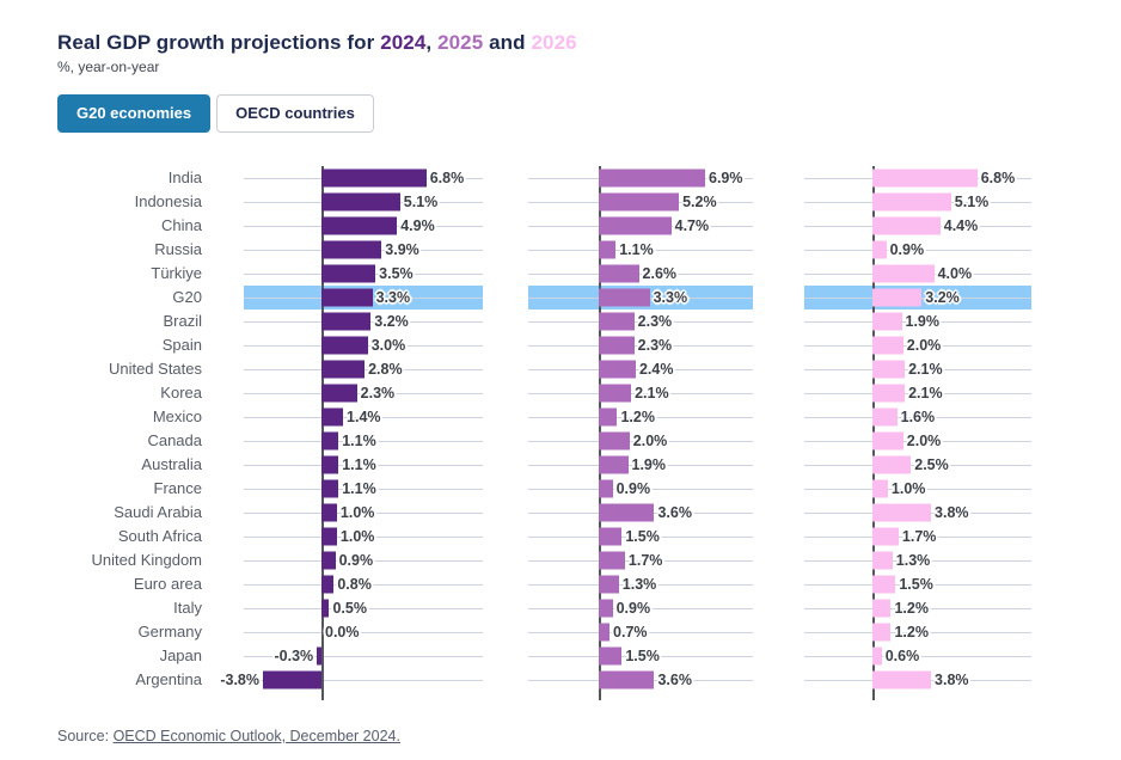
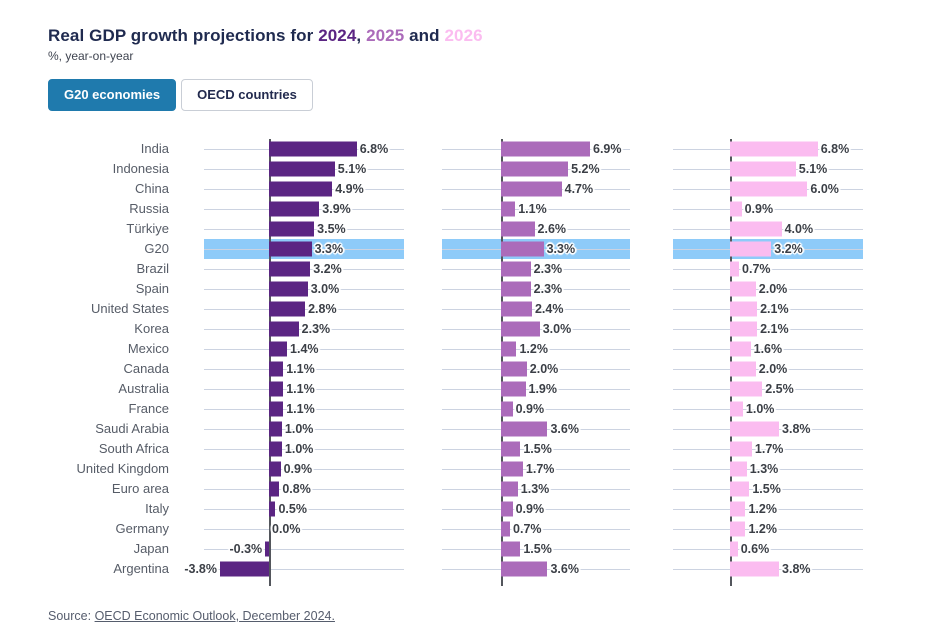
2026/China: 4.4% -> 6.0%
2026/Brazil: 1.9% -> 0.7%
2025/Korea: 2.1% -> 3.0%
